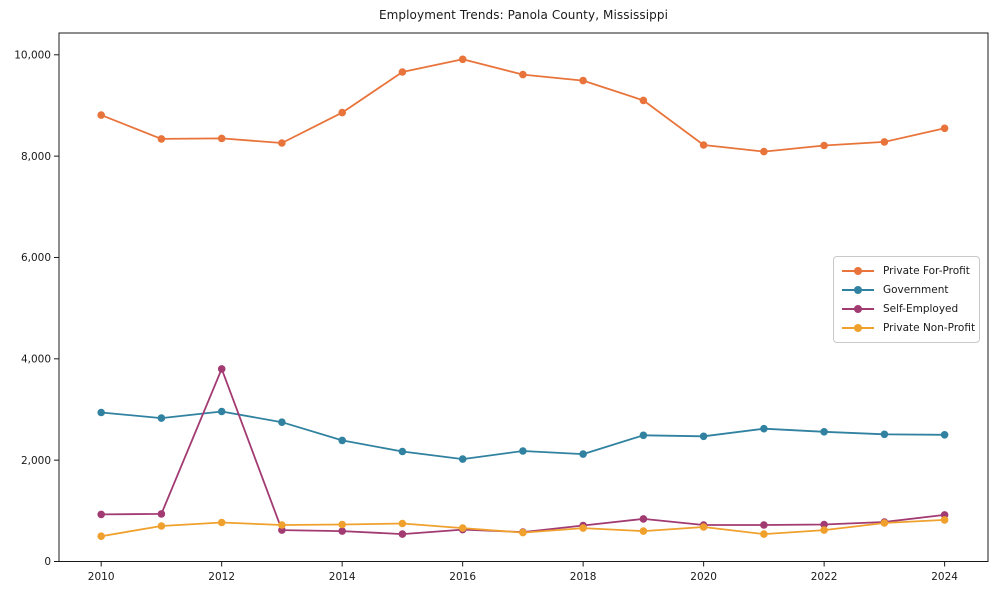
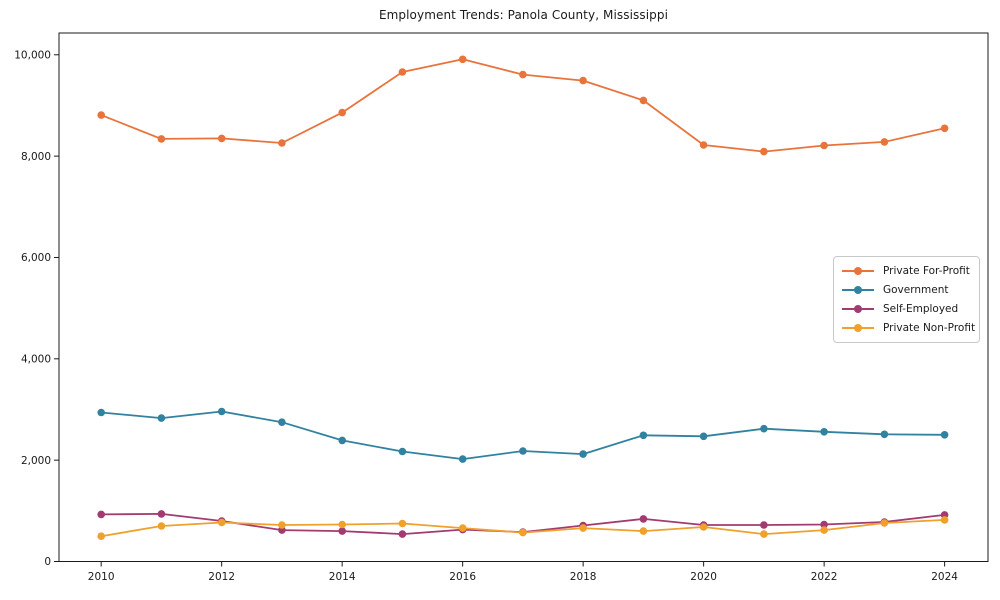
Self-Employed/2012: 3800 -> 800
